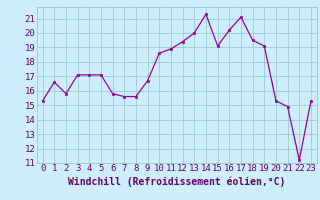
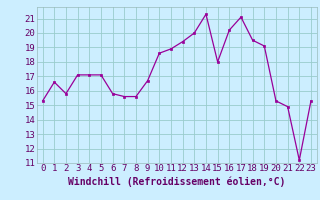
15: 19.1 -> 18.0
